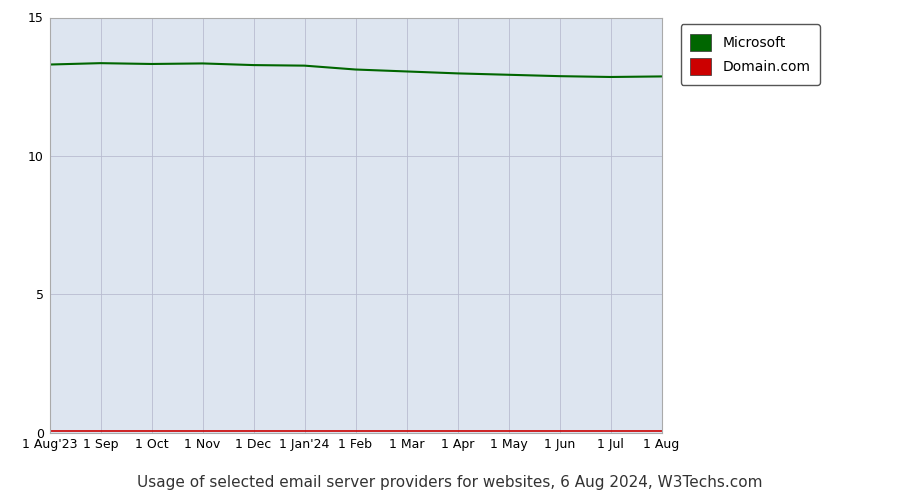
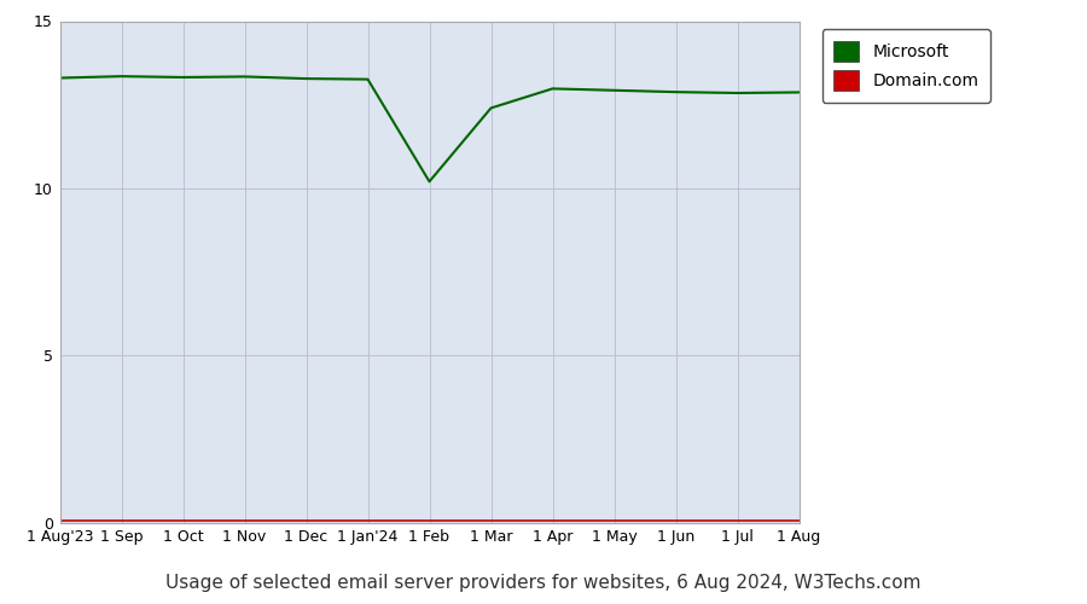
Microsoft/1 Feb: 13.12 -> 10.20
Microsoft/1 Mar: 13.05 -> 12.40
